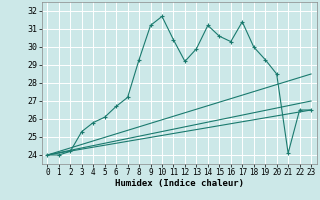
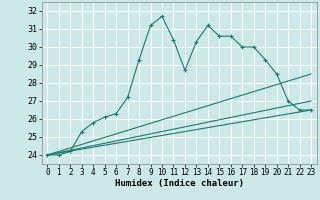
6: 26.7 -> 26.3
12: 29.2 -> 28.7
13: 29.9 -> 30.3
16: 30.3 -> 30.6
17: 31.4 -> 30.0
21: 24.1 -> 27.0
